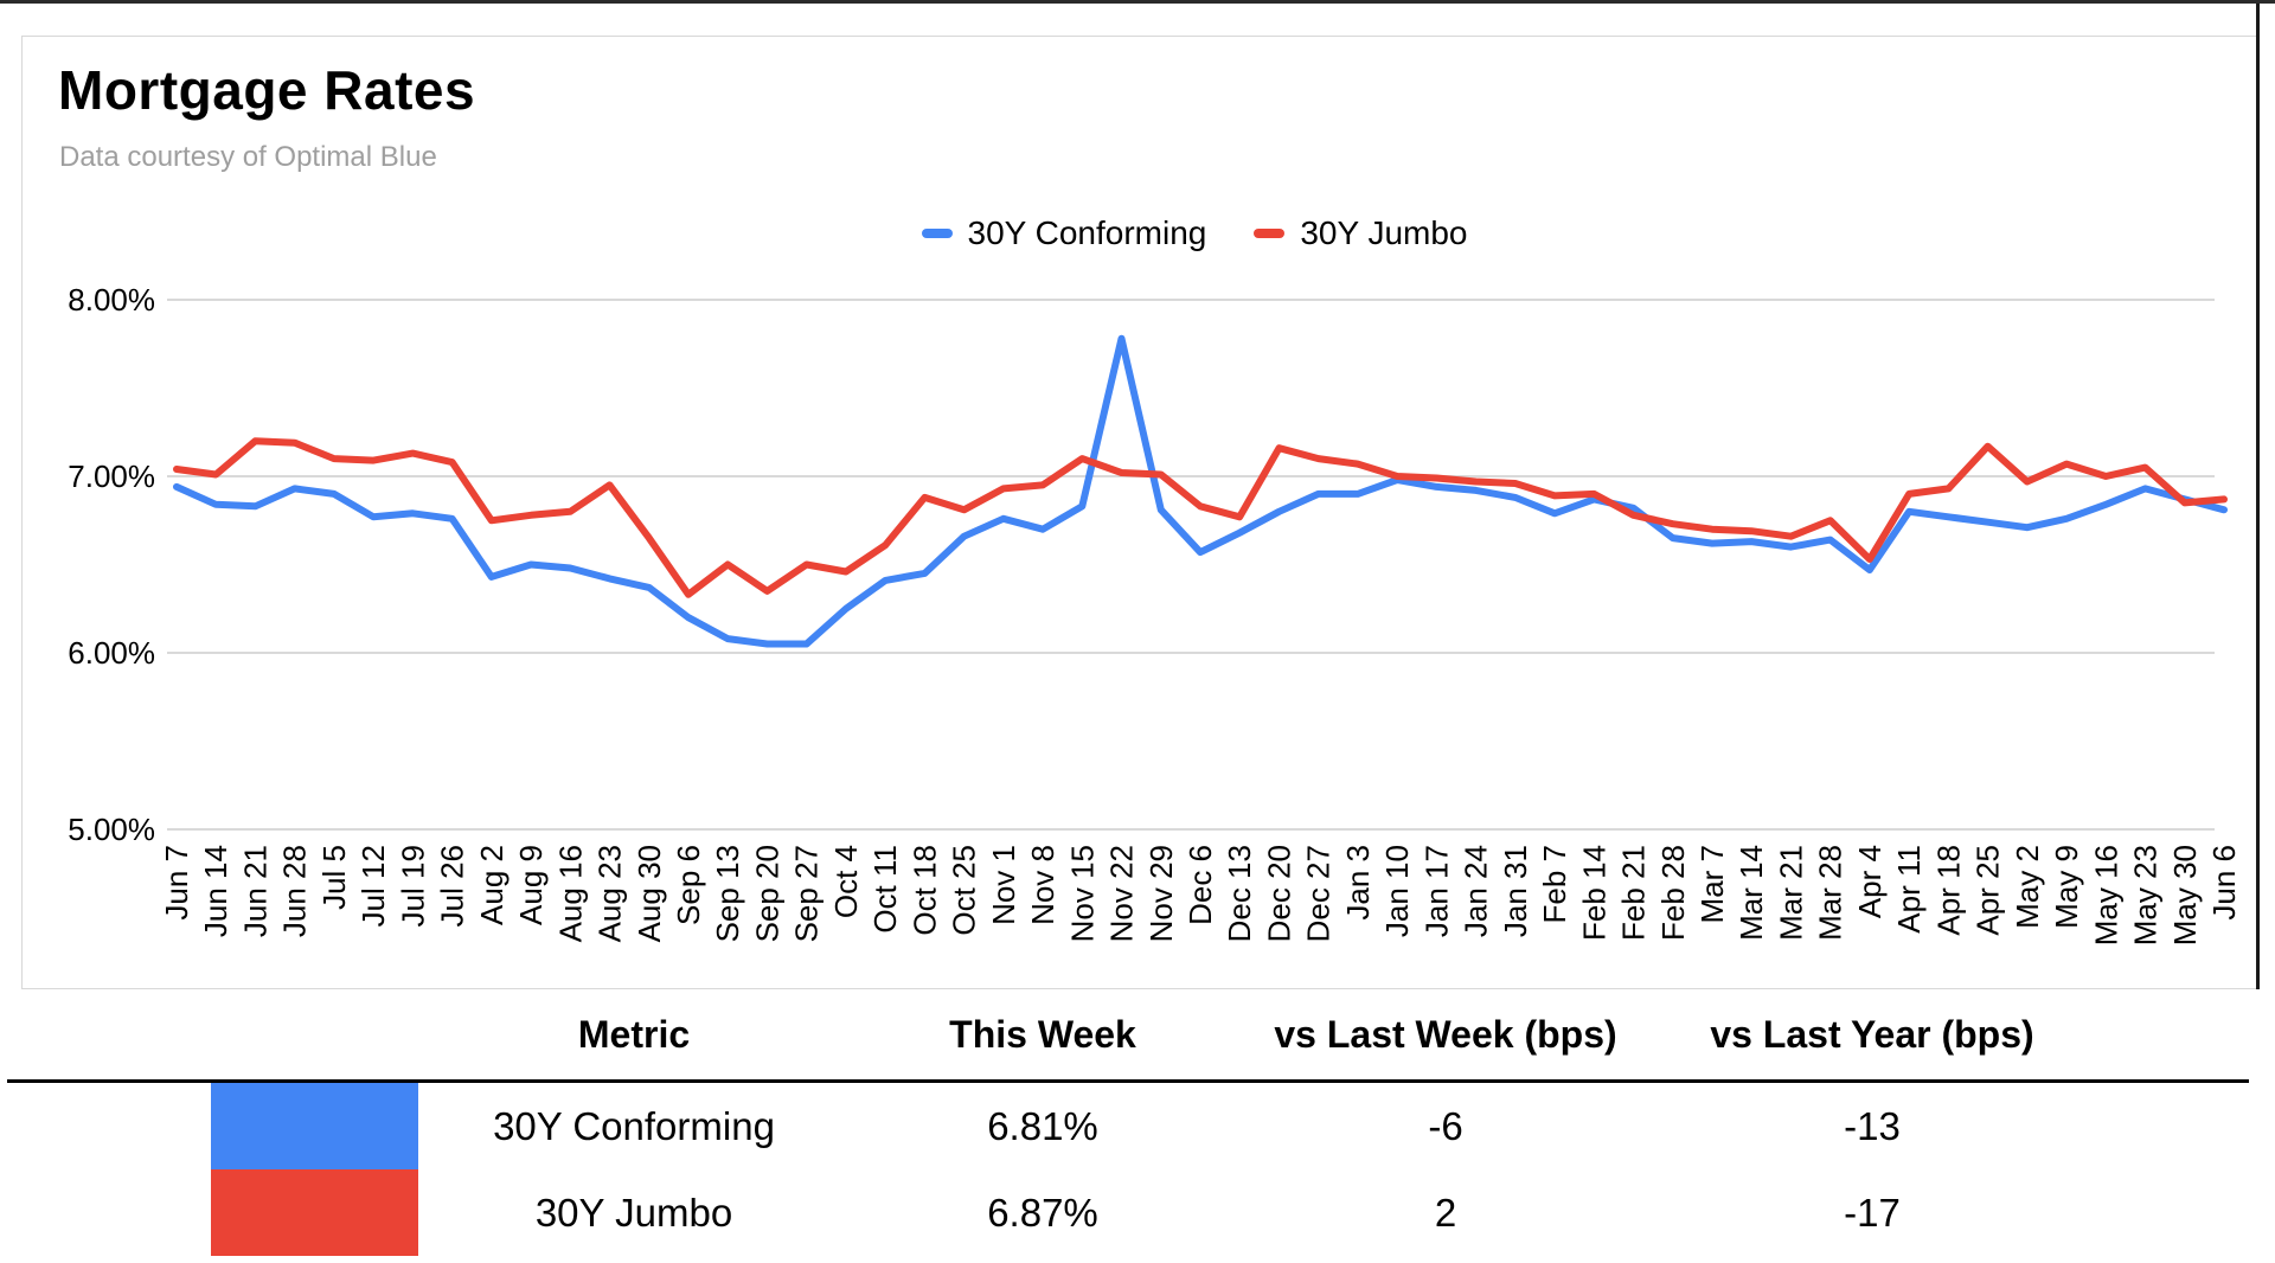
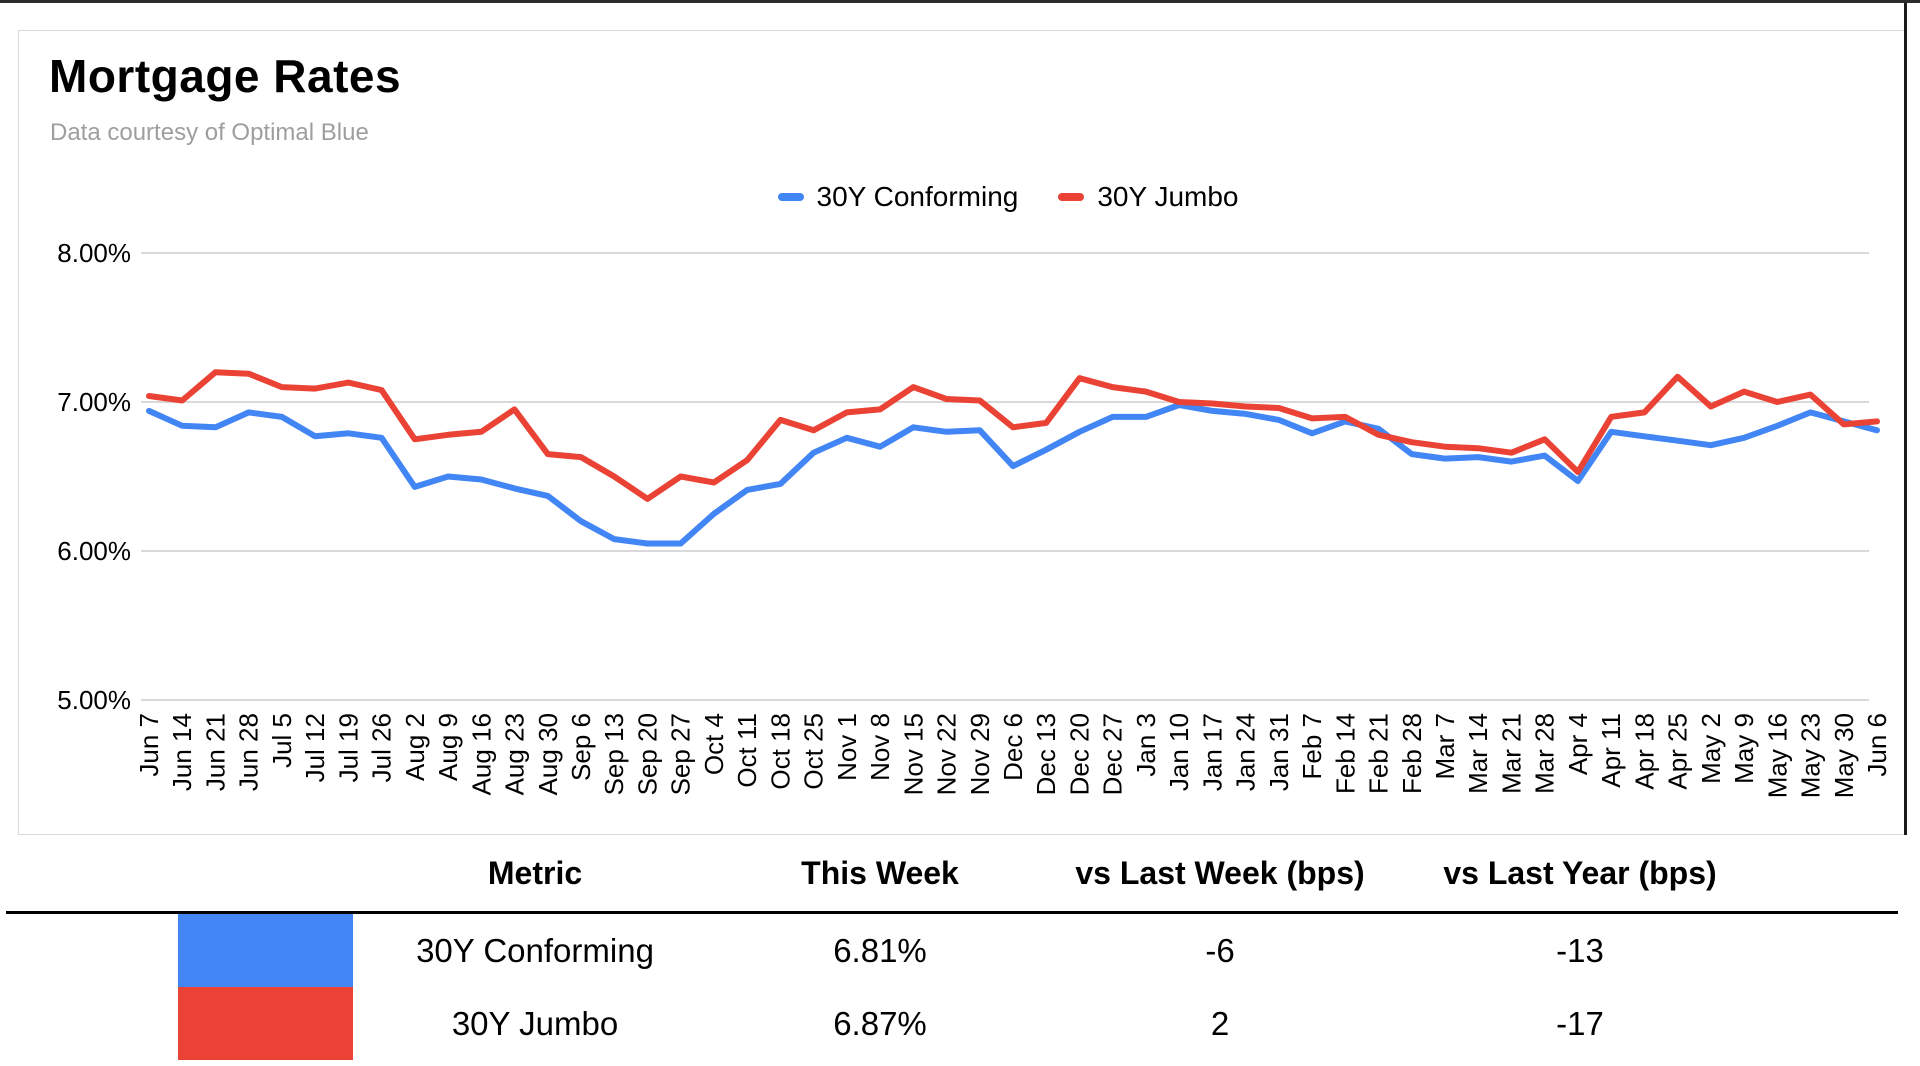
30Y Jumbo/Sep 6: 6.33% -> 6.63%
30Y Conforming/Nov 22: 7.78% -> 6.80%
30Y Jumbo/Dec 13: 6.77% -> 6.86%
